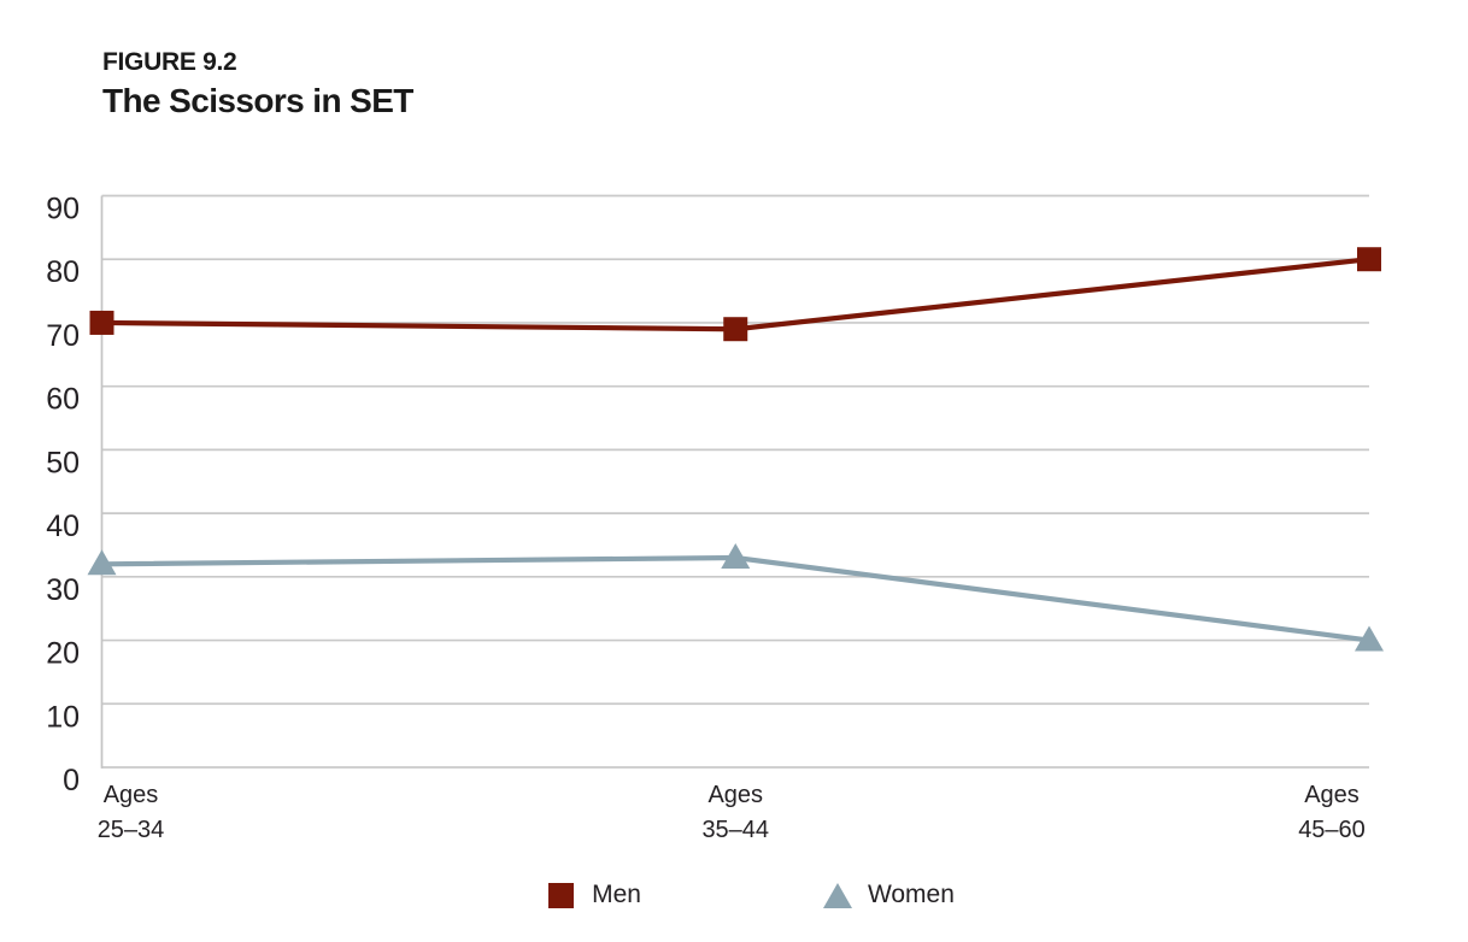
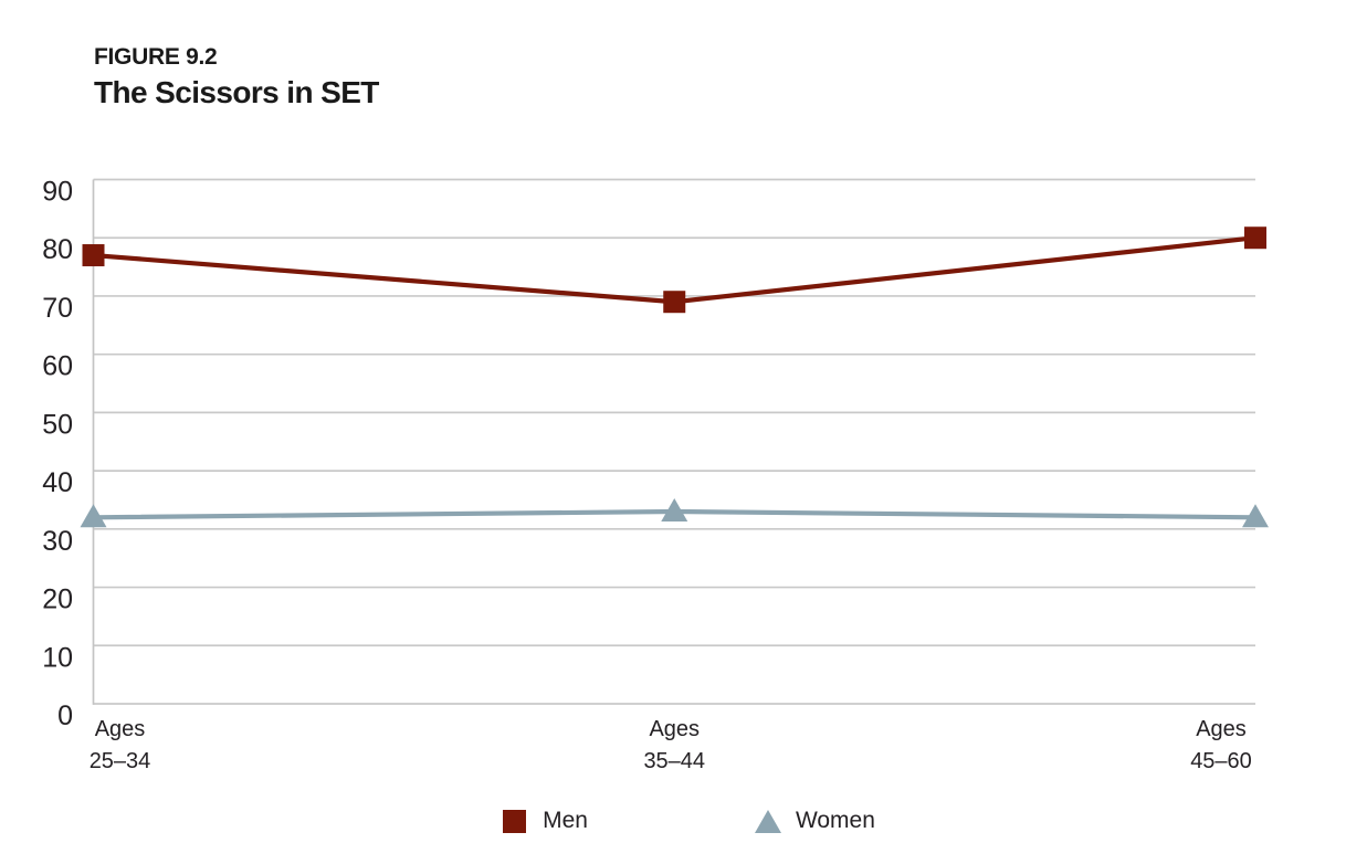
Men/Ages 25–34: 70 -> 77
Women/Ages 45–60: 20 -> 32
